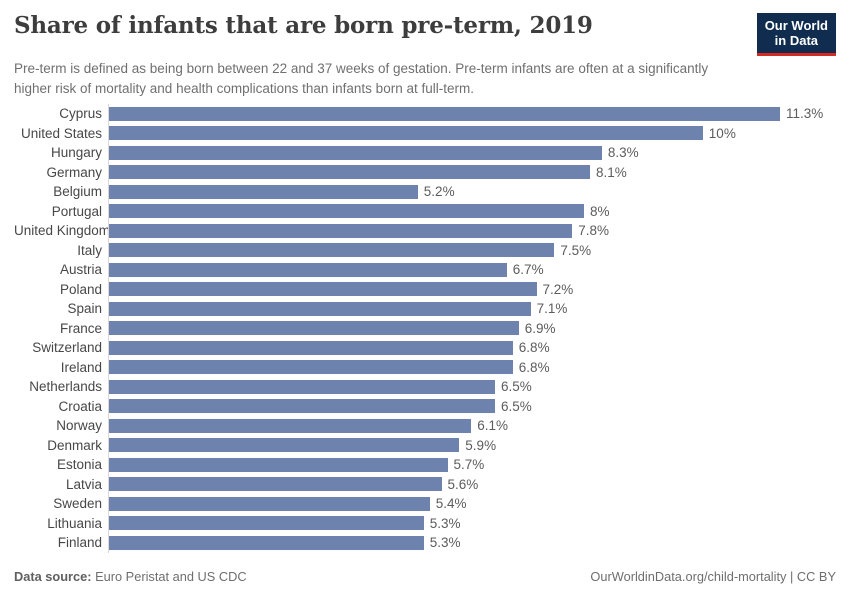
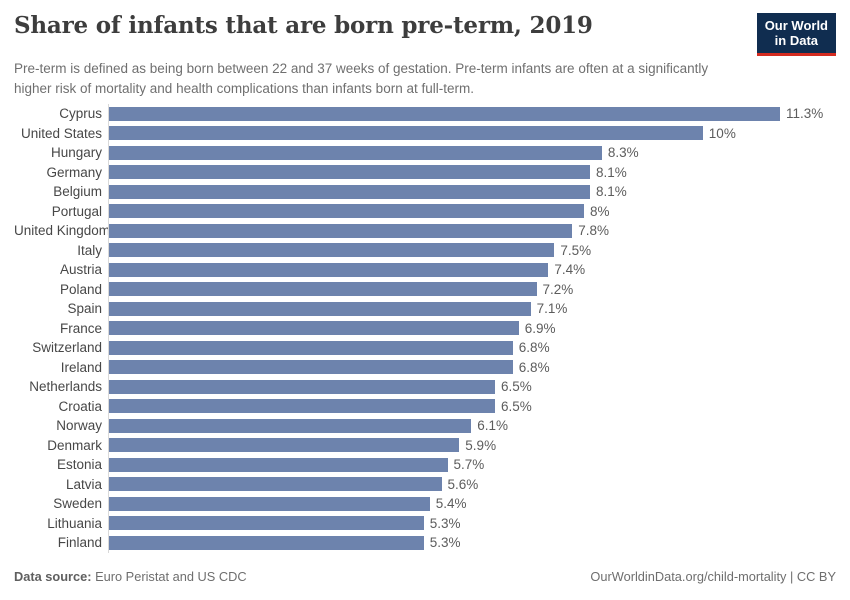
Belgium: 5.2% -> 8.1%
Austria: 6.7% -> 7.4%
